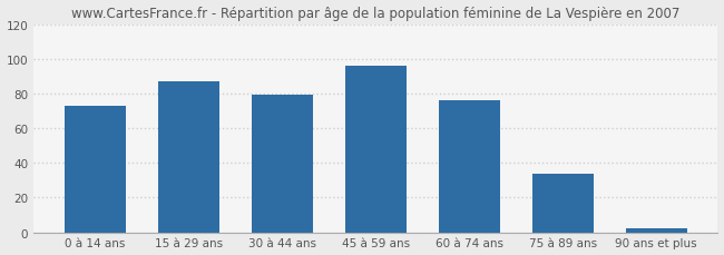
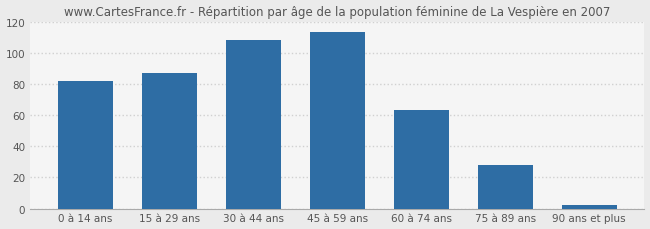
0 à 14 ans: 73 -> 82
30 à 44 ans: 79 -> 108
45 à 59 ans: 96 -> 113
60 à 74 ans: 76 -> 63
75 à 89 ans: 34 -> 28
